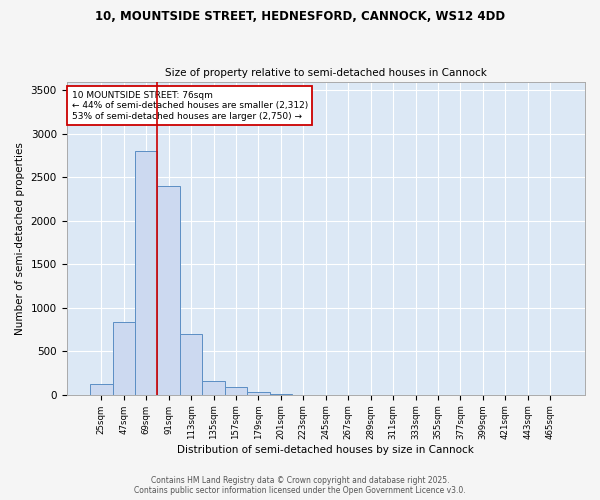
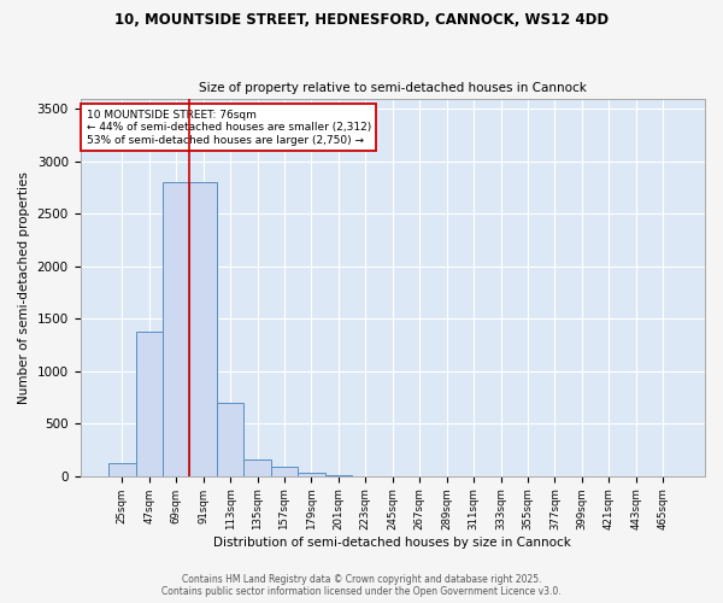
47sqm: 840 -> 1380
91sqm: 2400 -> 2800
